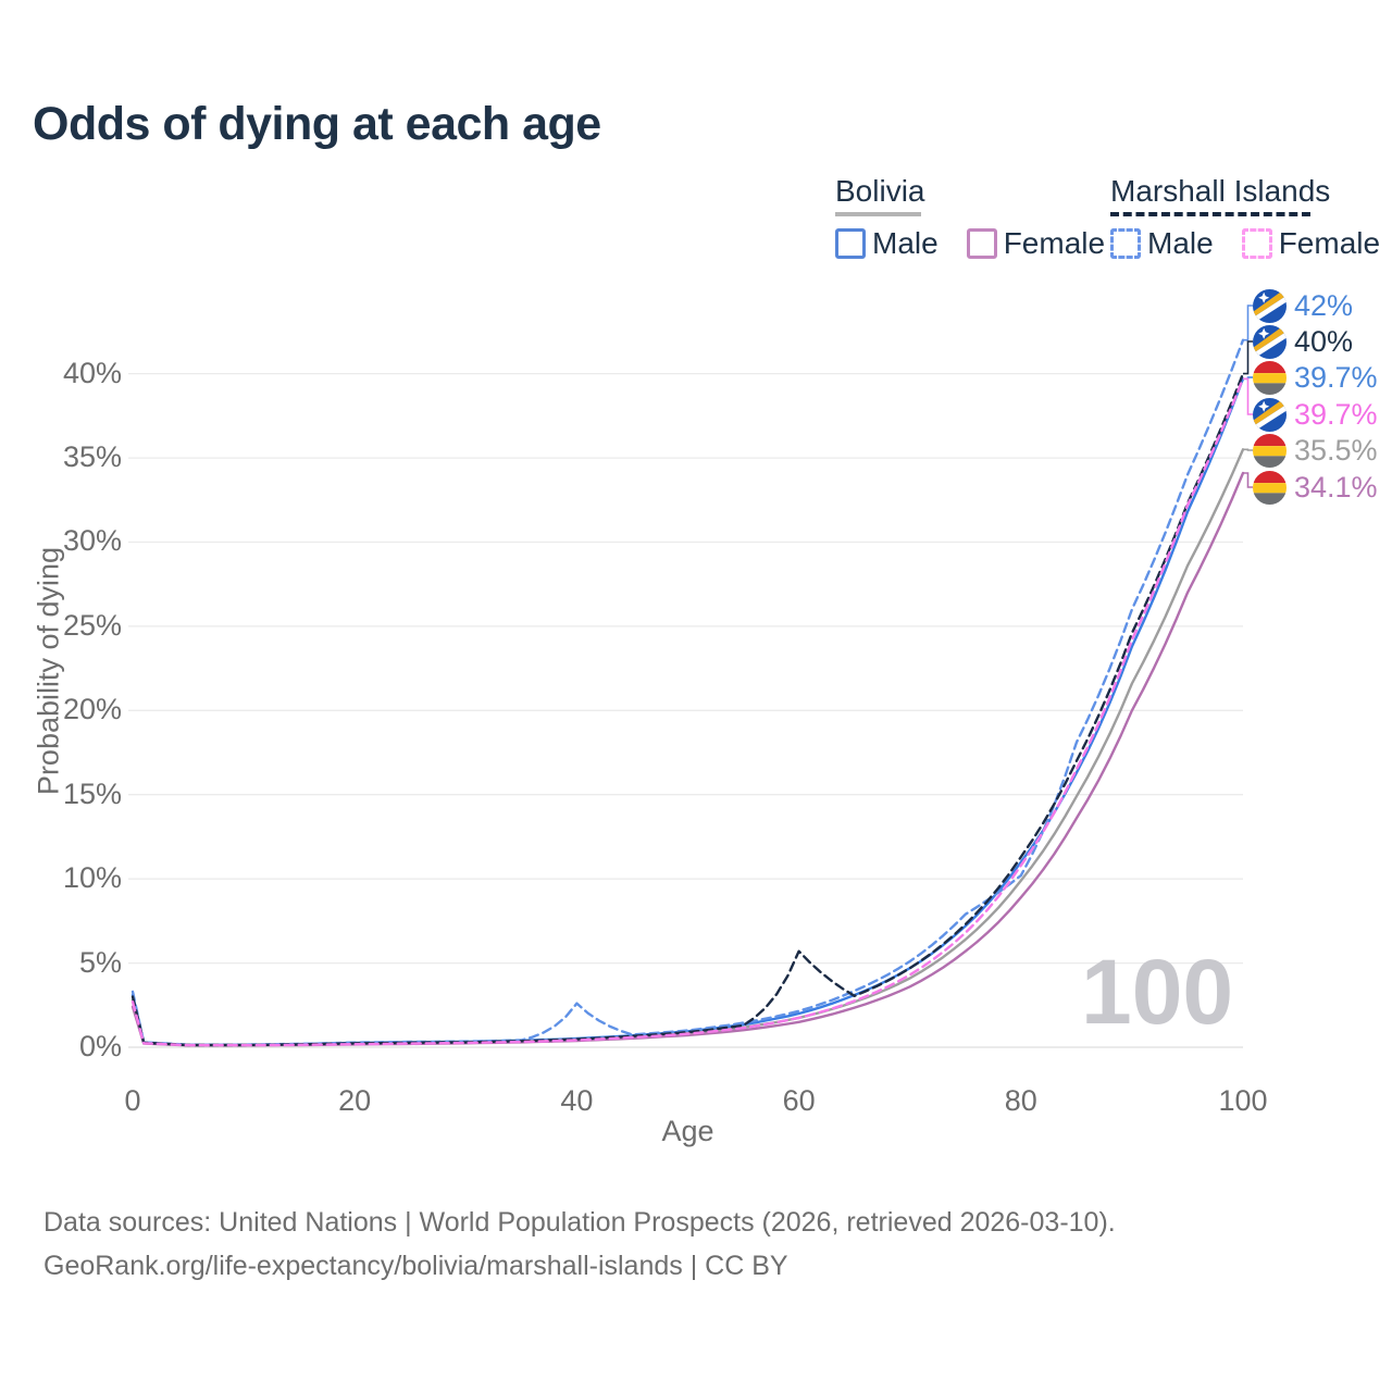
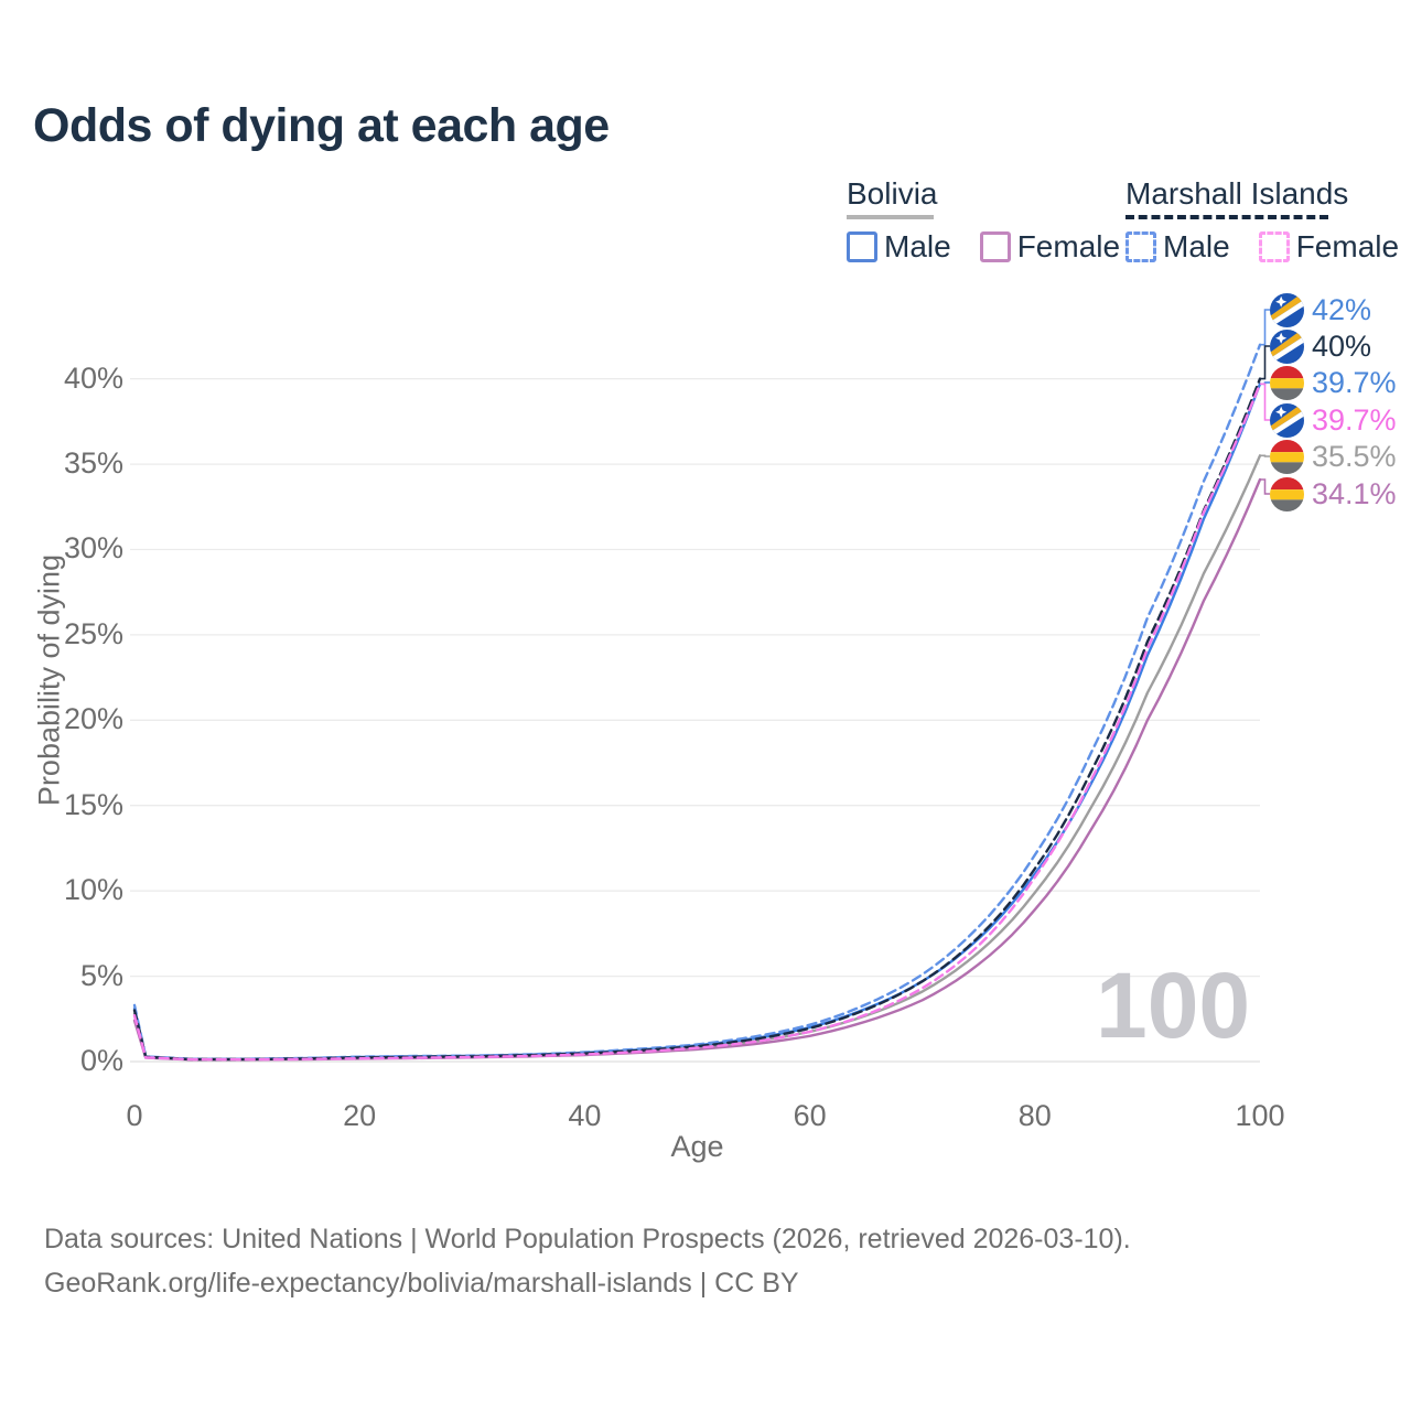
Marshall Islands Male/40: 2.6% -> 0.6%
Marshall Islands/60: 5.7% -> 1.9%
Marshall Islands Male/80: 10.2% -> 12.1%
